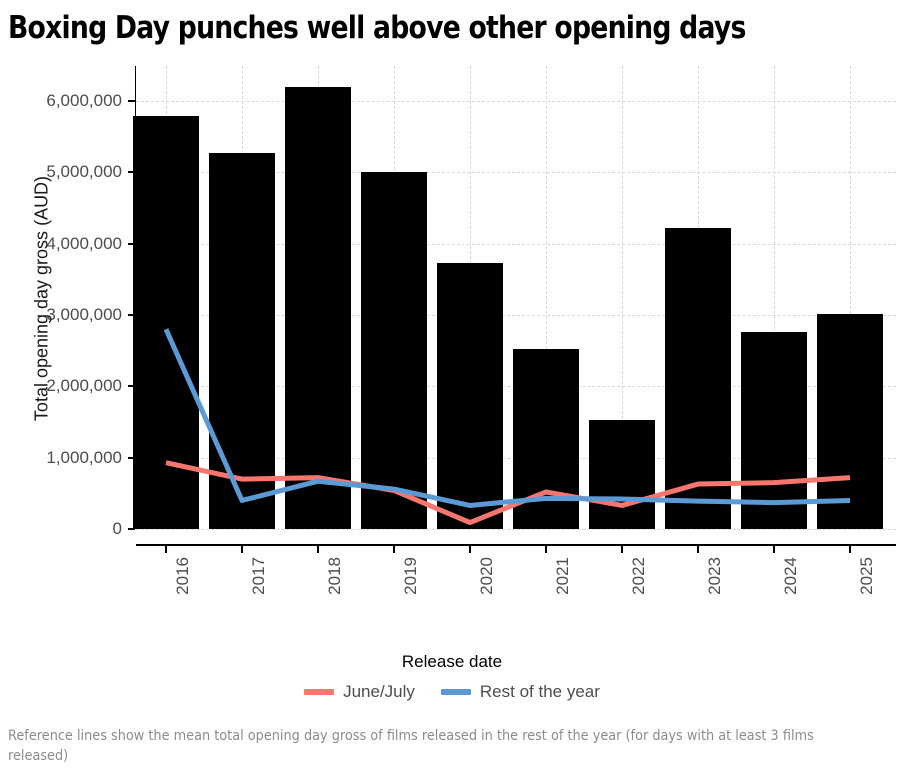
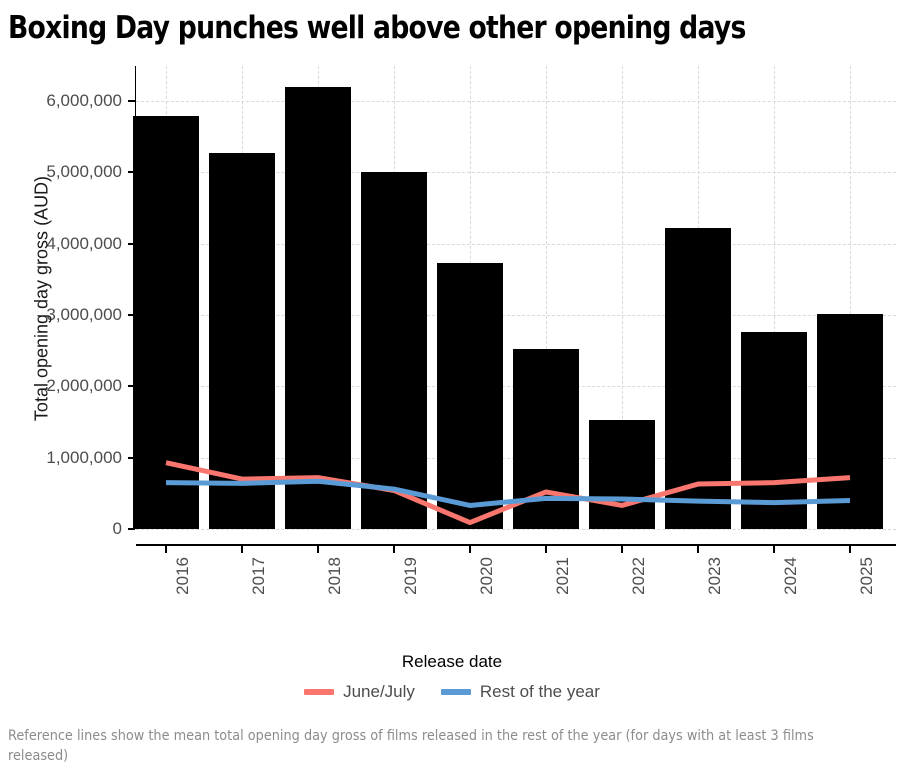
Rest of the year/2016: 2800000 -> 600000
Rest of the year/2017: 400000 -> 600000
